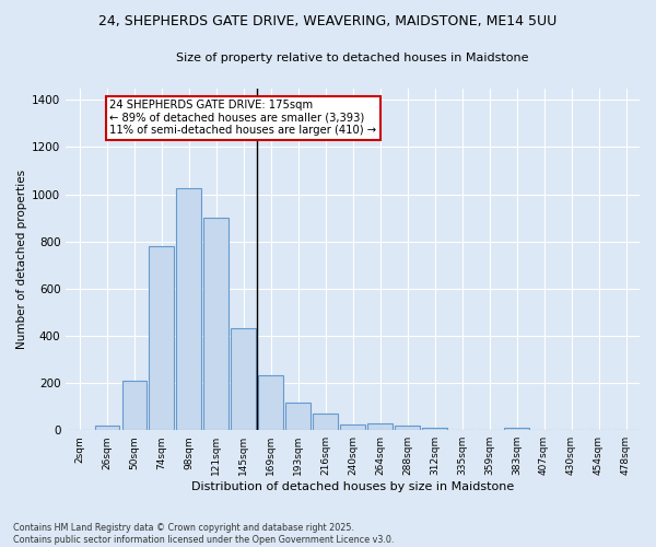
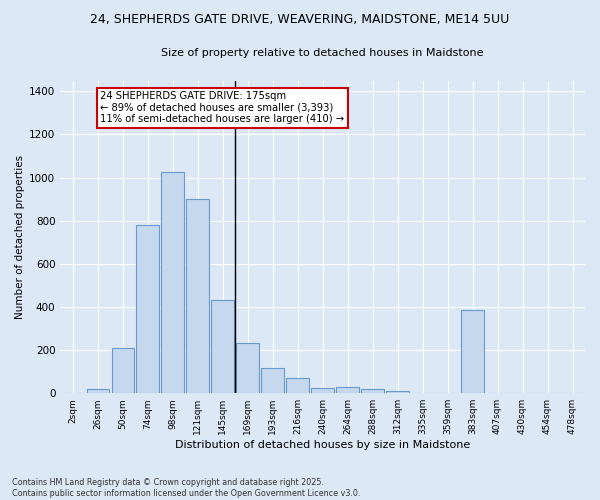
383sqm: 10 -> 385
